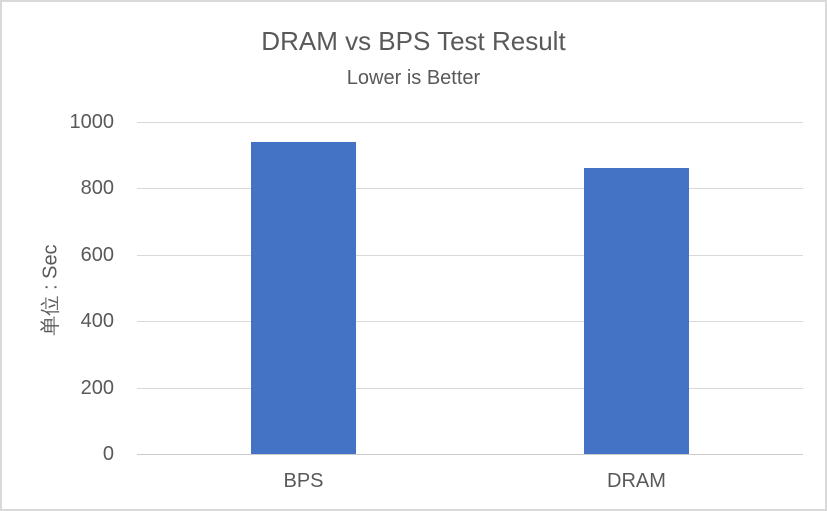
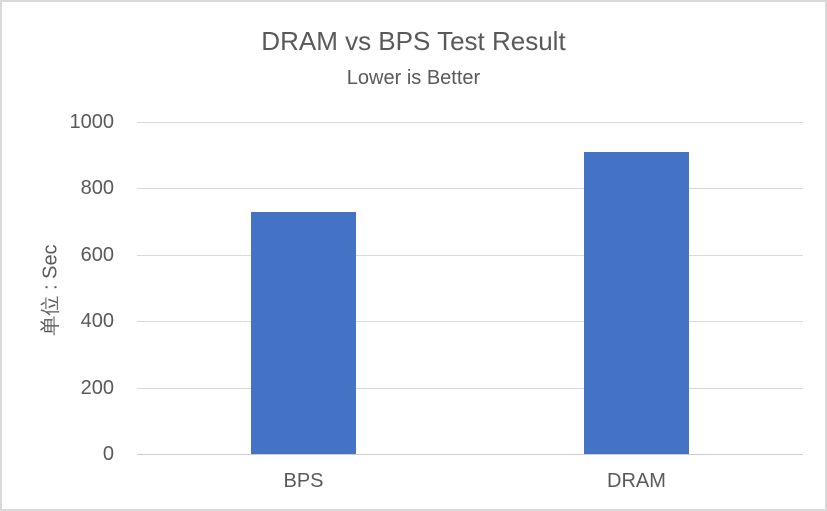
BPS: 940 -> 730
DRAM: 860 -> 910
